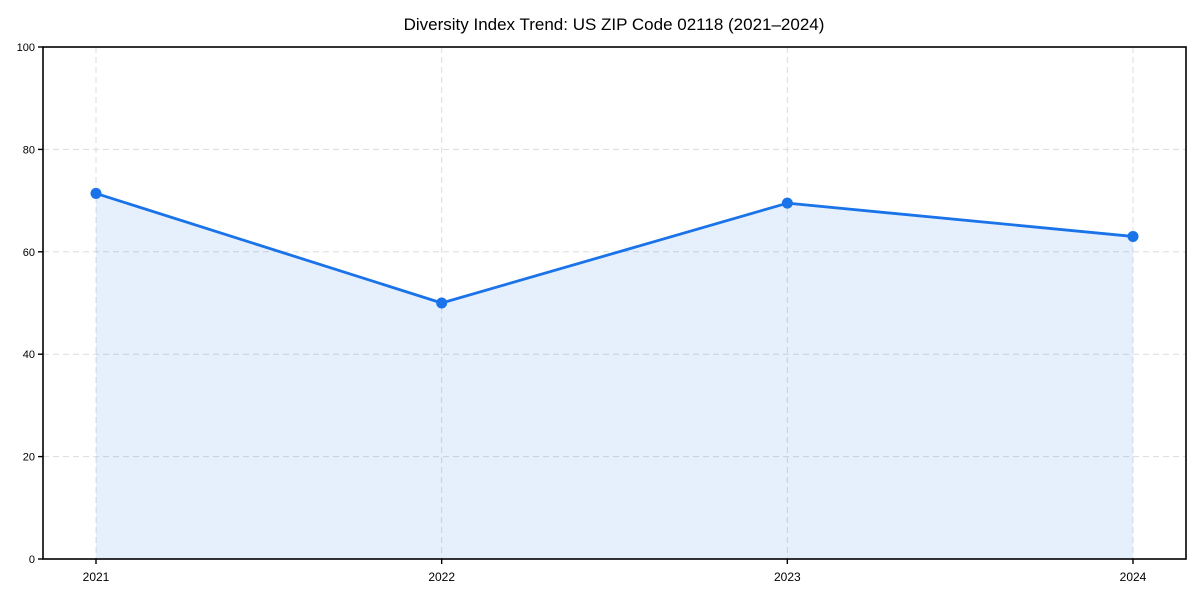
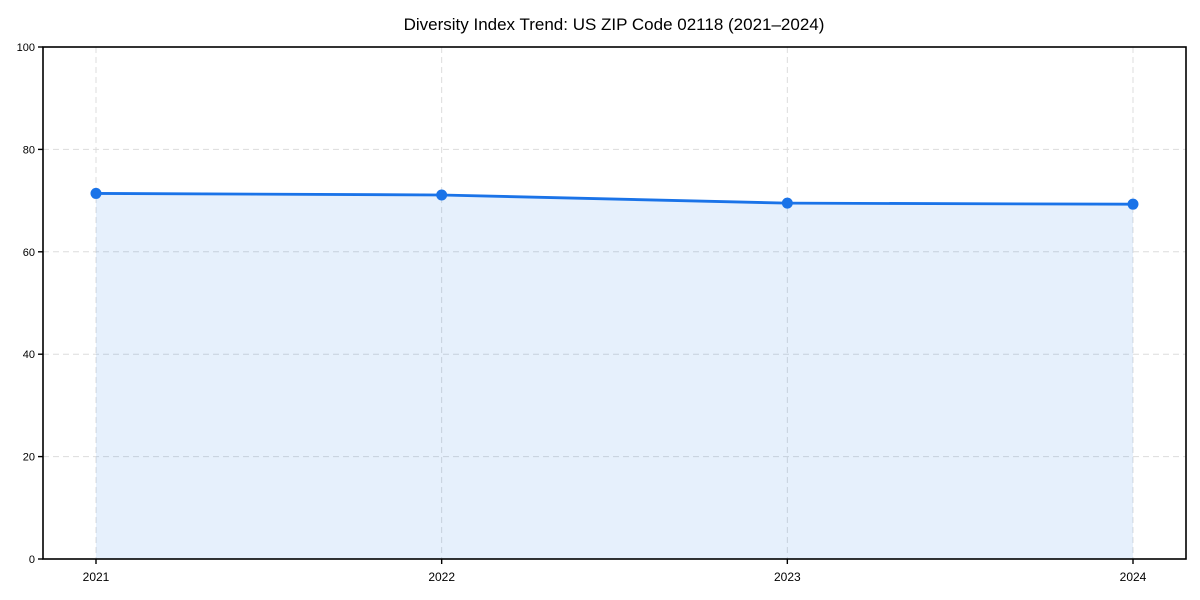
2022: 50 -> 71
2024: 63 -> 69
